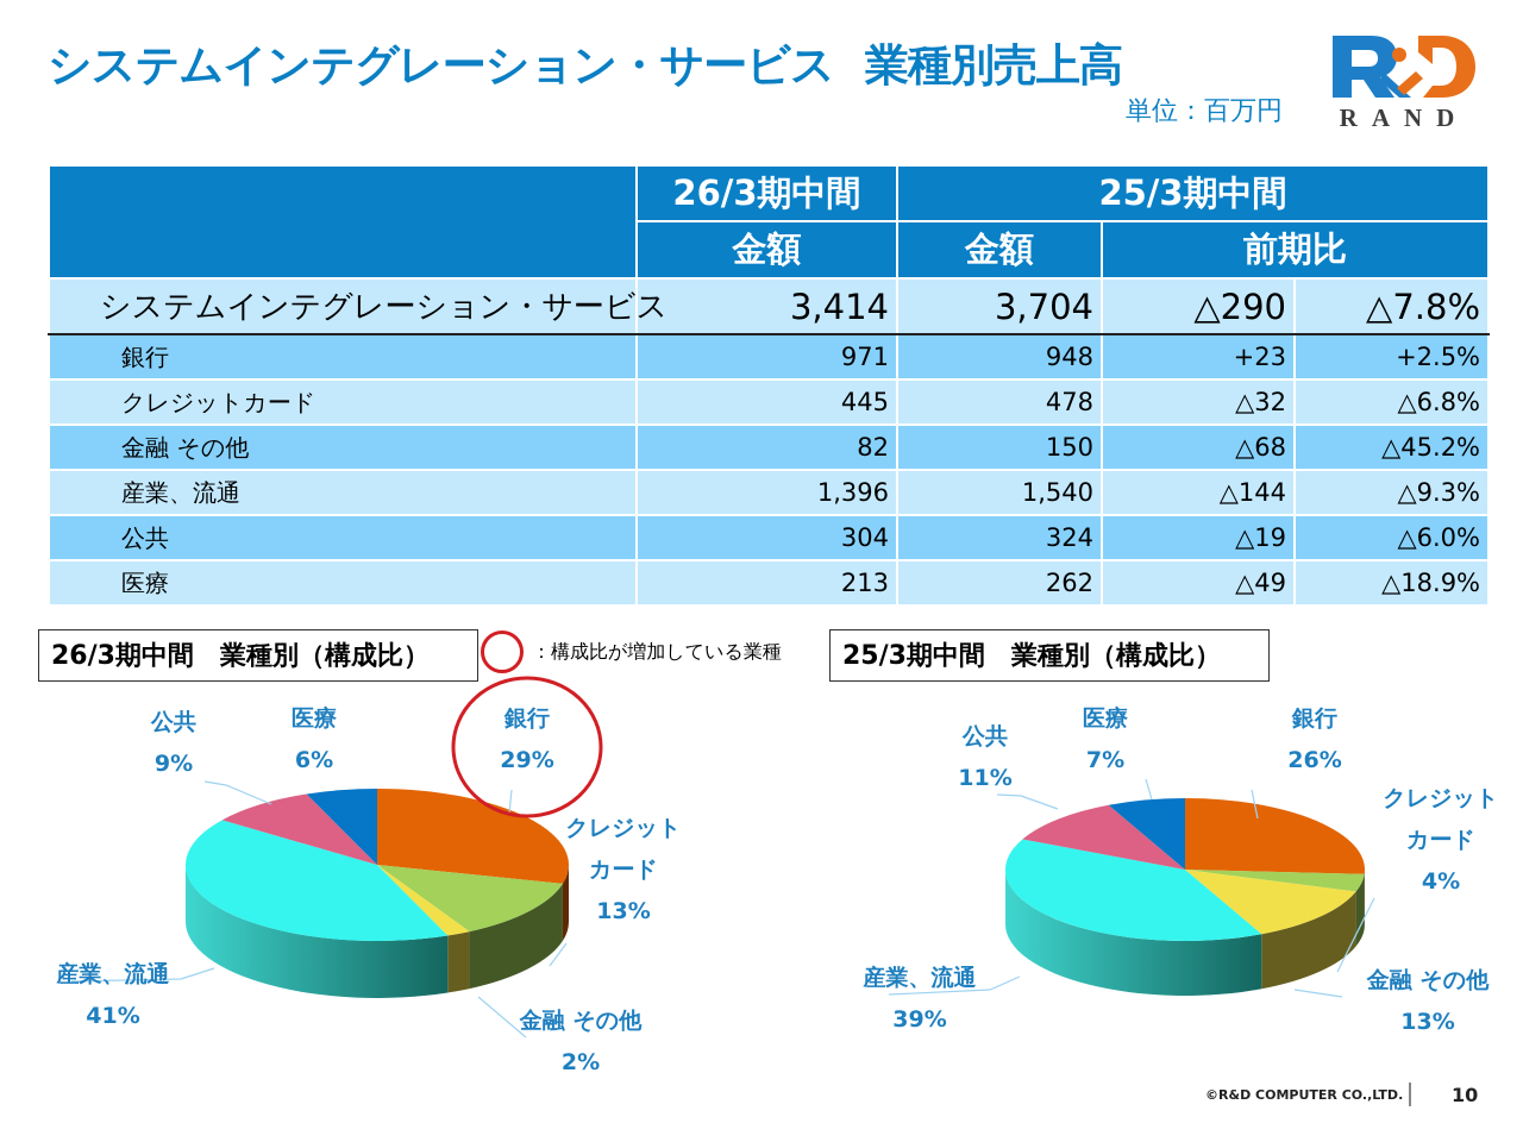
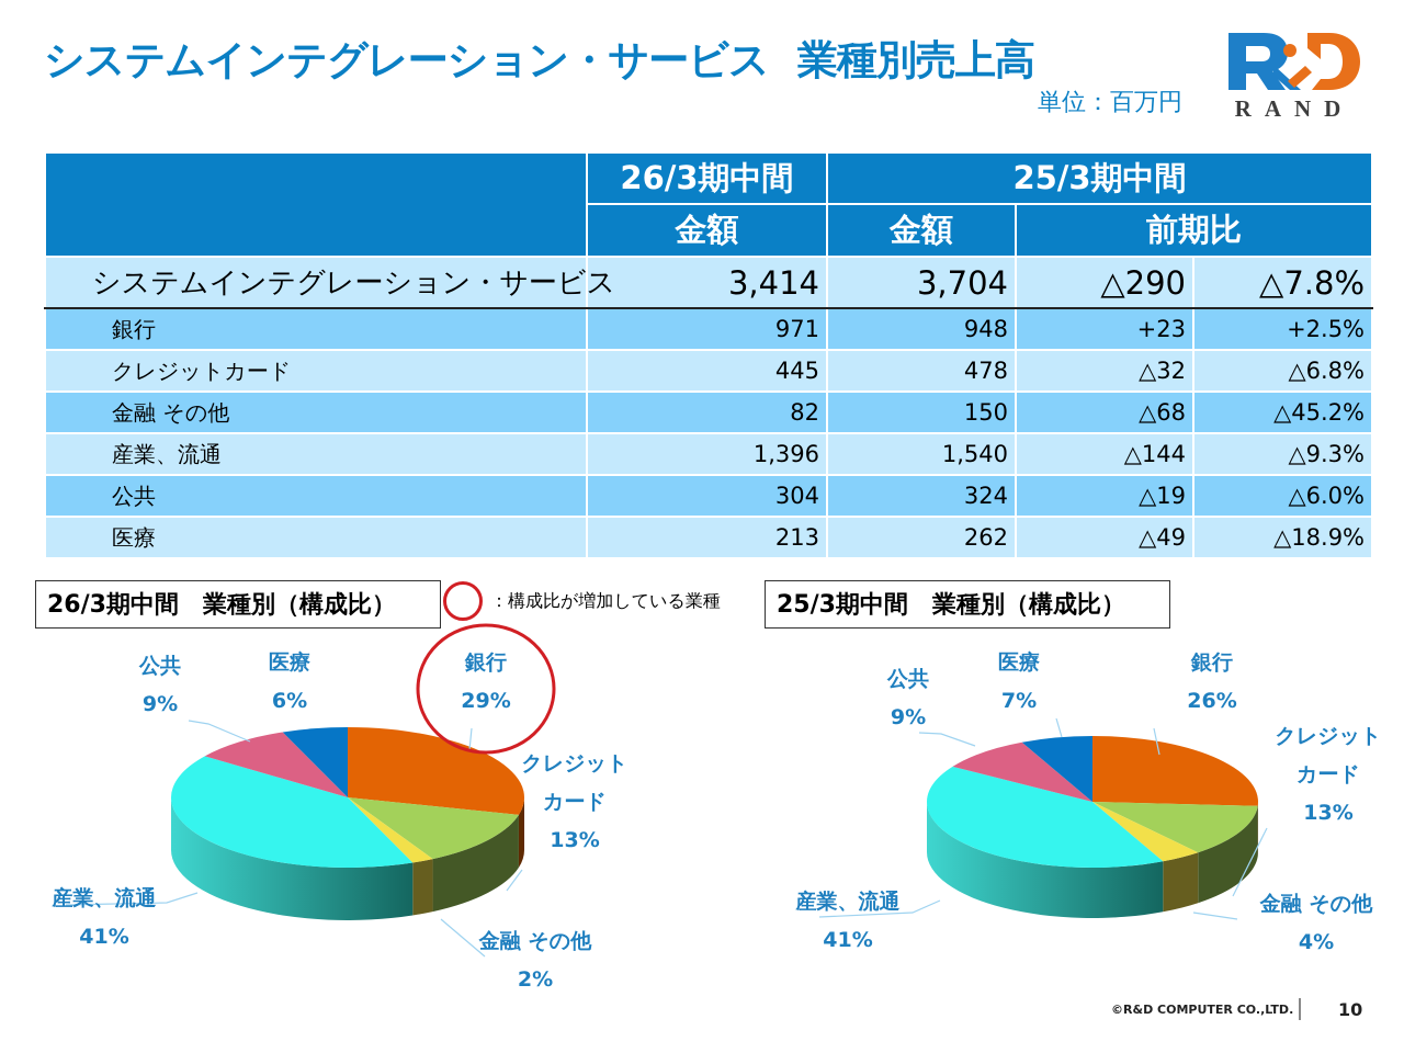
25/3期中間 業種別（構成比）/クレジットカード: 4% -> 13%
25/3期中間 業種別（構成比）/金融 その他: 13% -> 4%
25/3期中間 業種別（構成比）/産業、流通: 39% -> 41%
25/3期中間 業種別（構成比）/公共: 11% -> 9%
